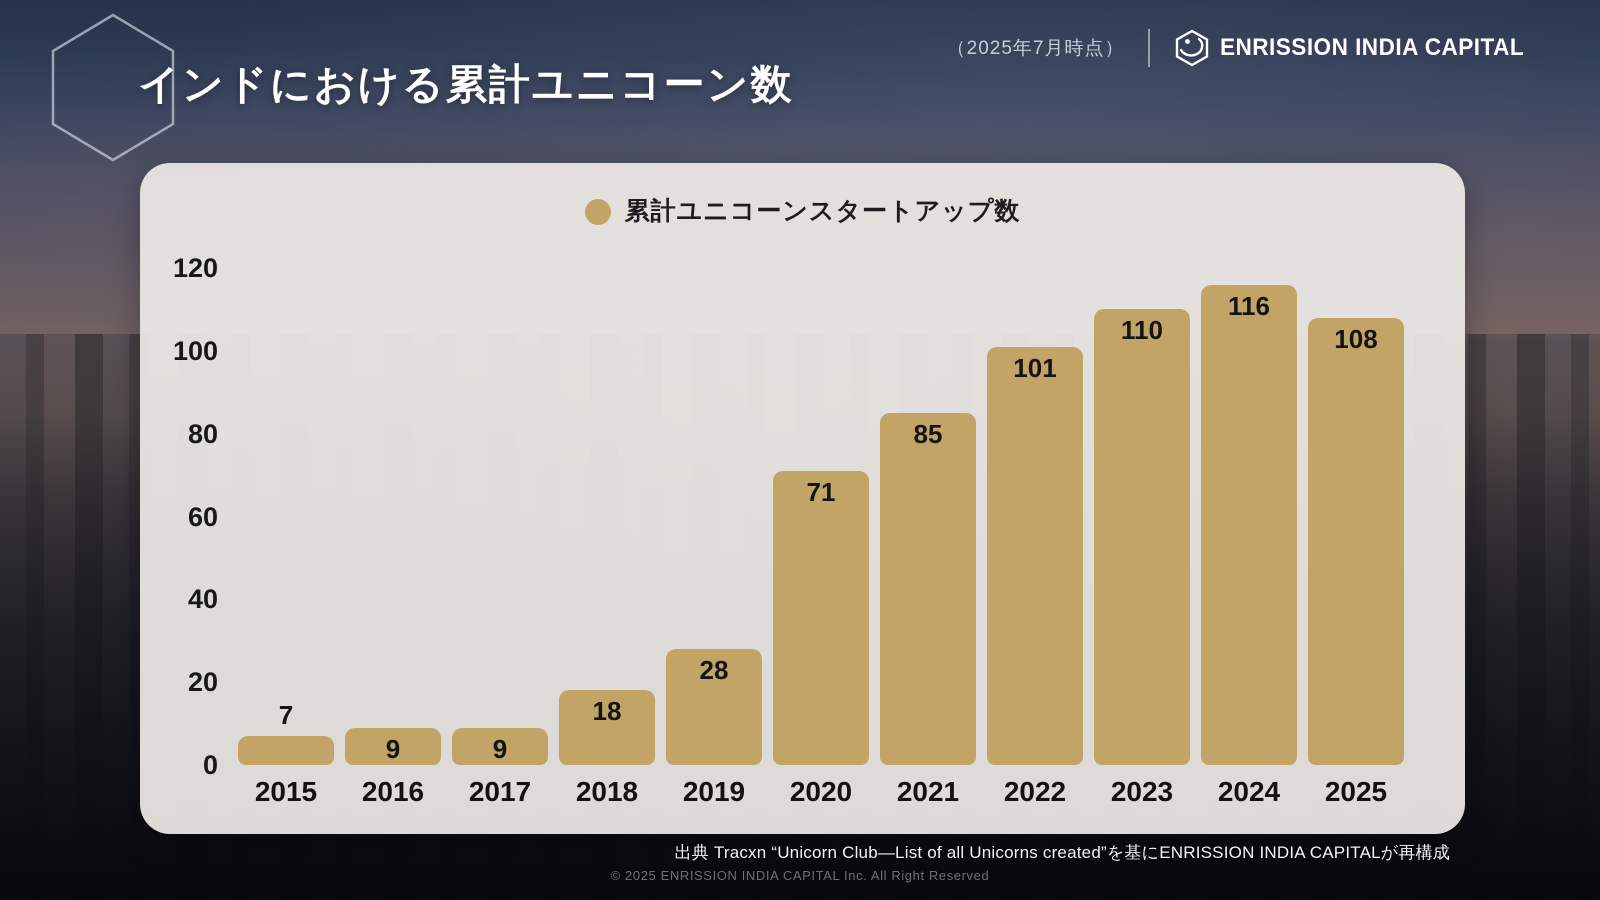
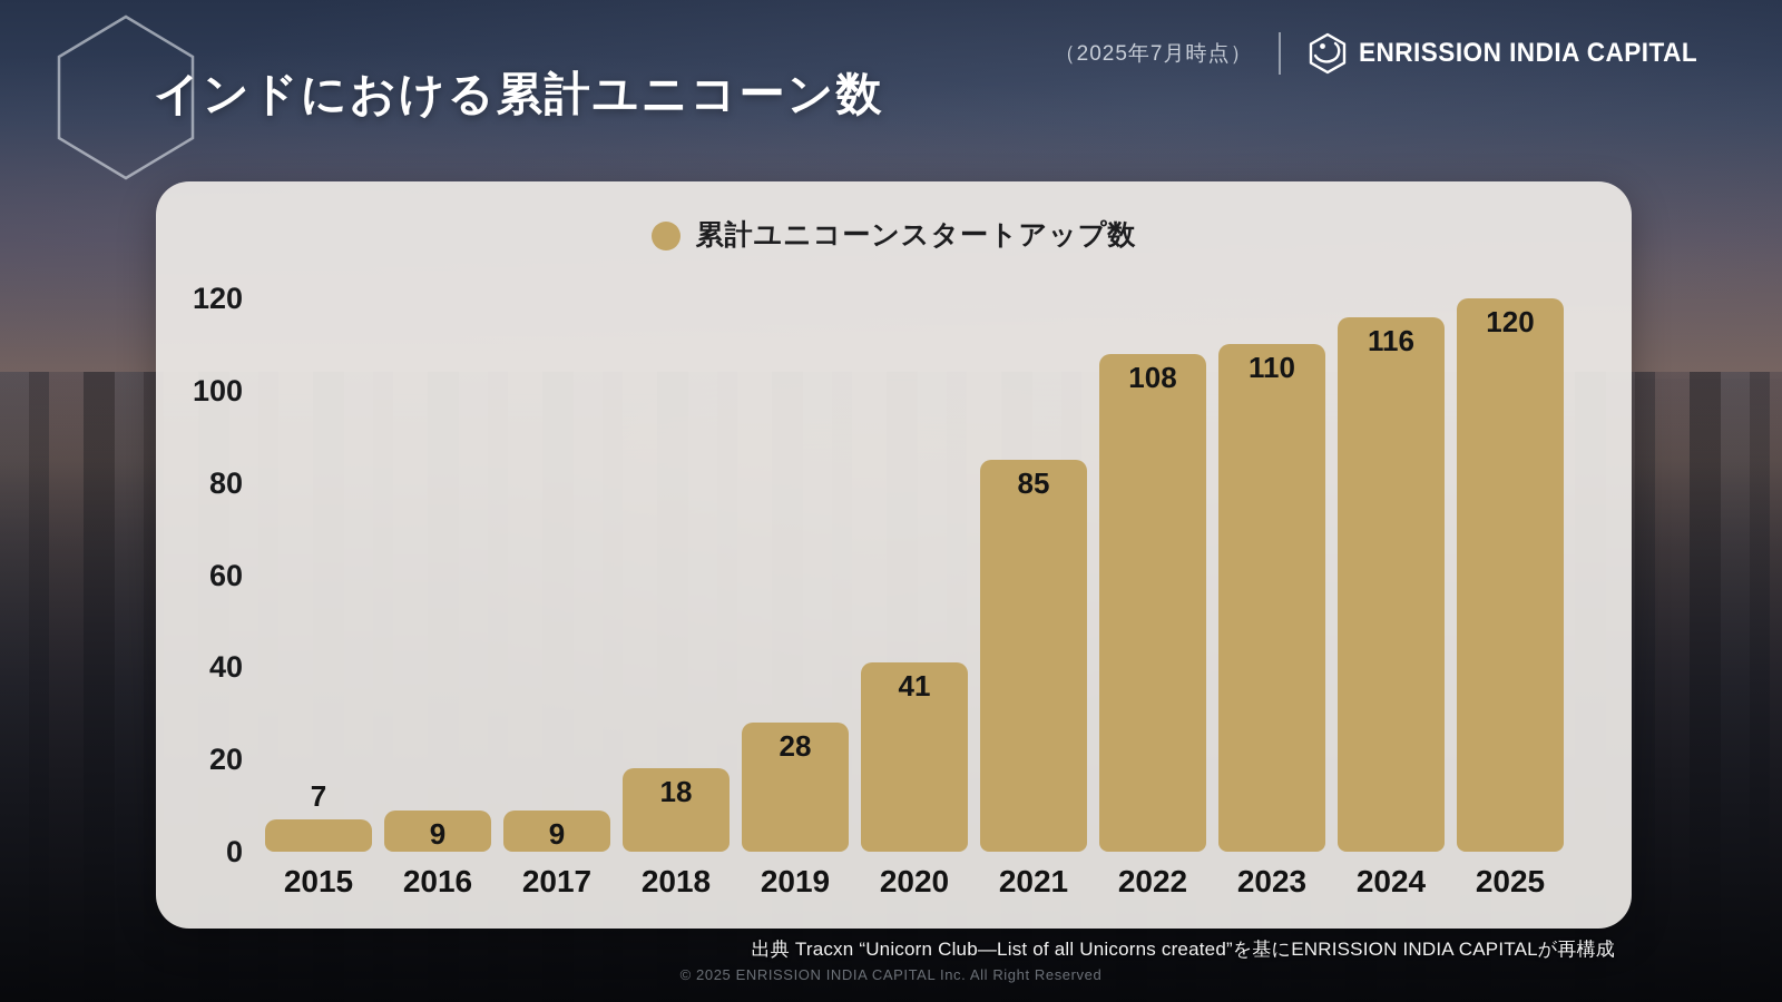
2020: 71 -> 41
2022: 101 -> 108
2025: 108 -> 120
